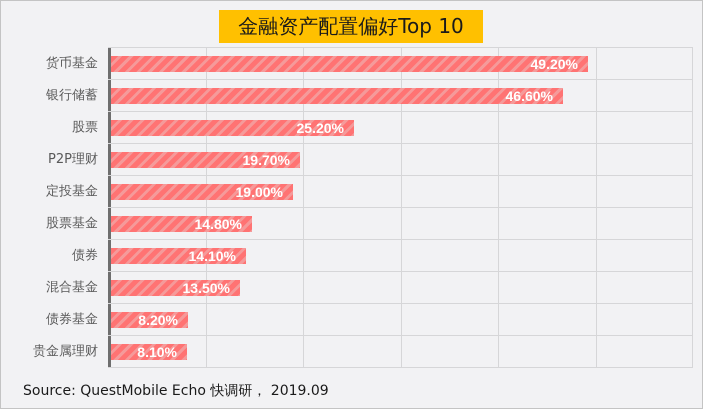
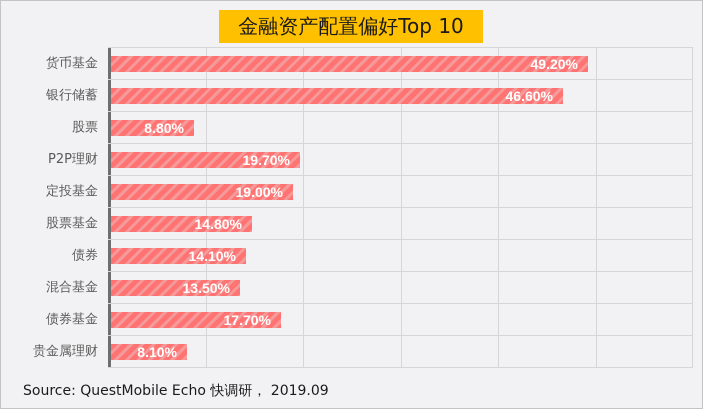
股票: 25.20% -> 8.80%
债券基金: 8.20% -> 17.70%
